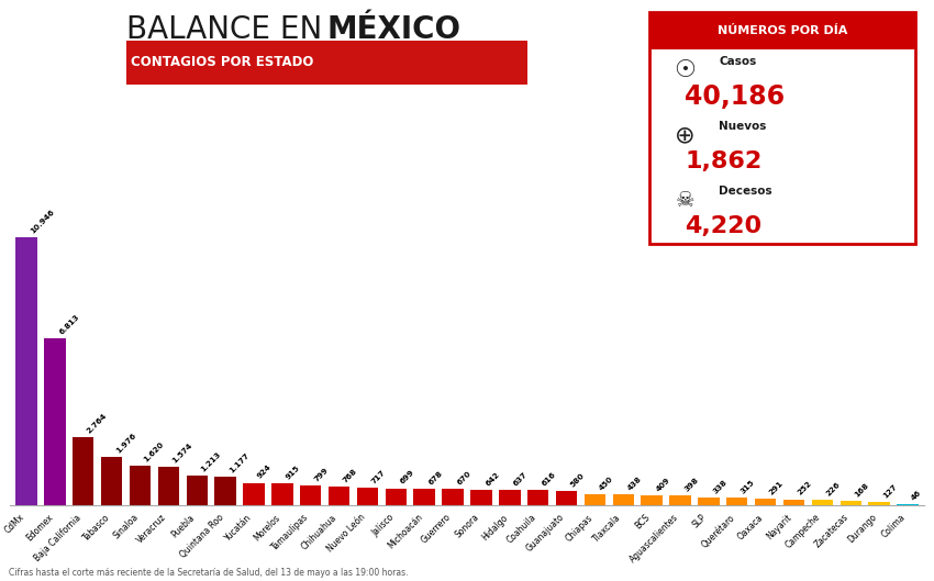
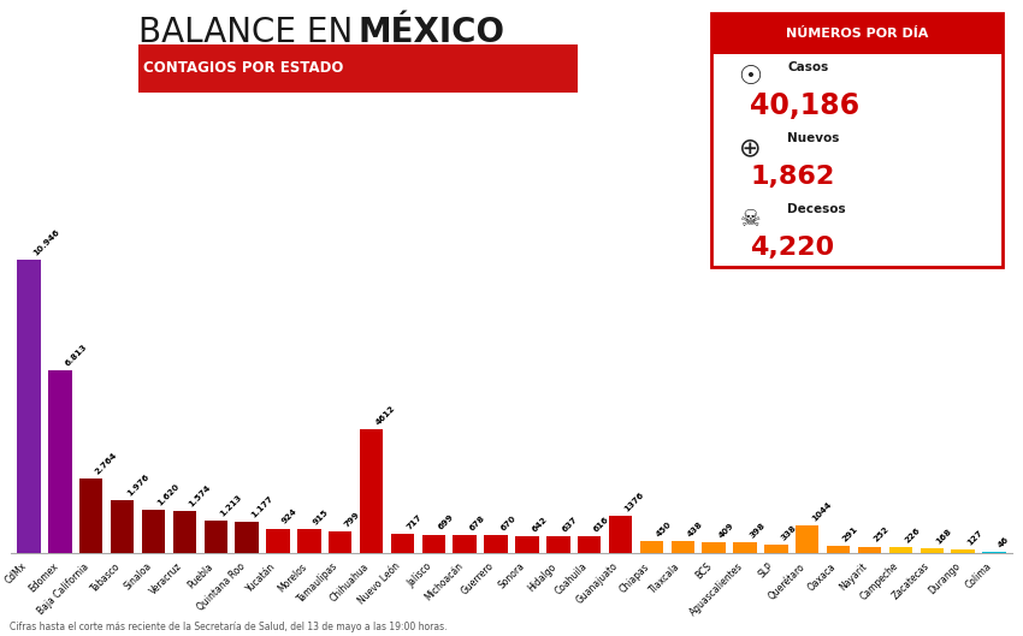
Chihuahua: 768 -> 4612
Guanajuato: 580 -> 1376
Querétaro: 315 -> 1044
